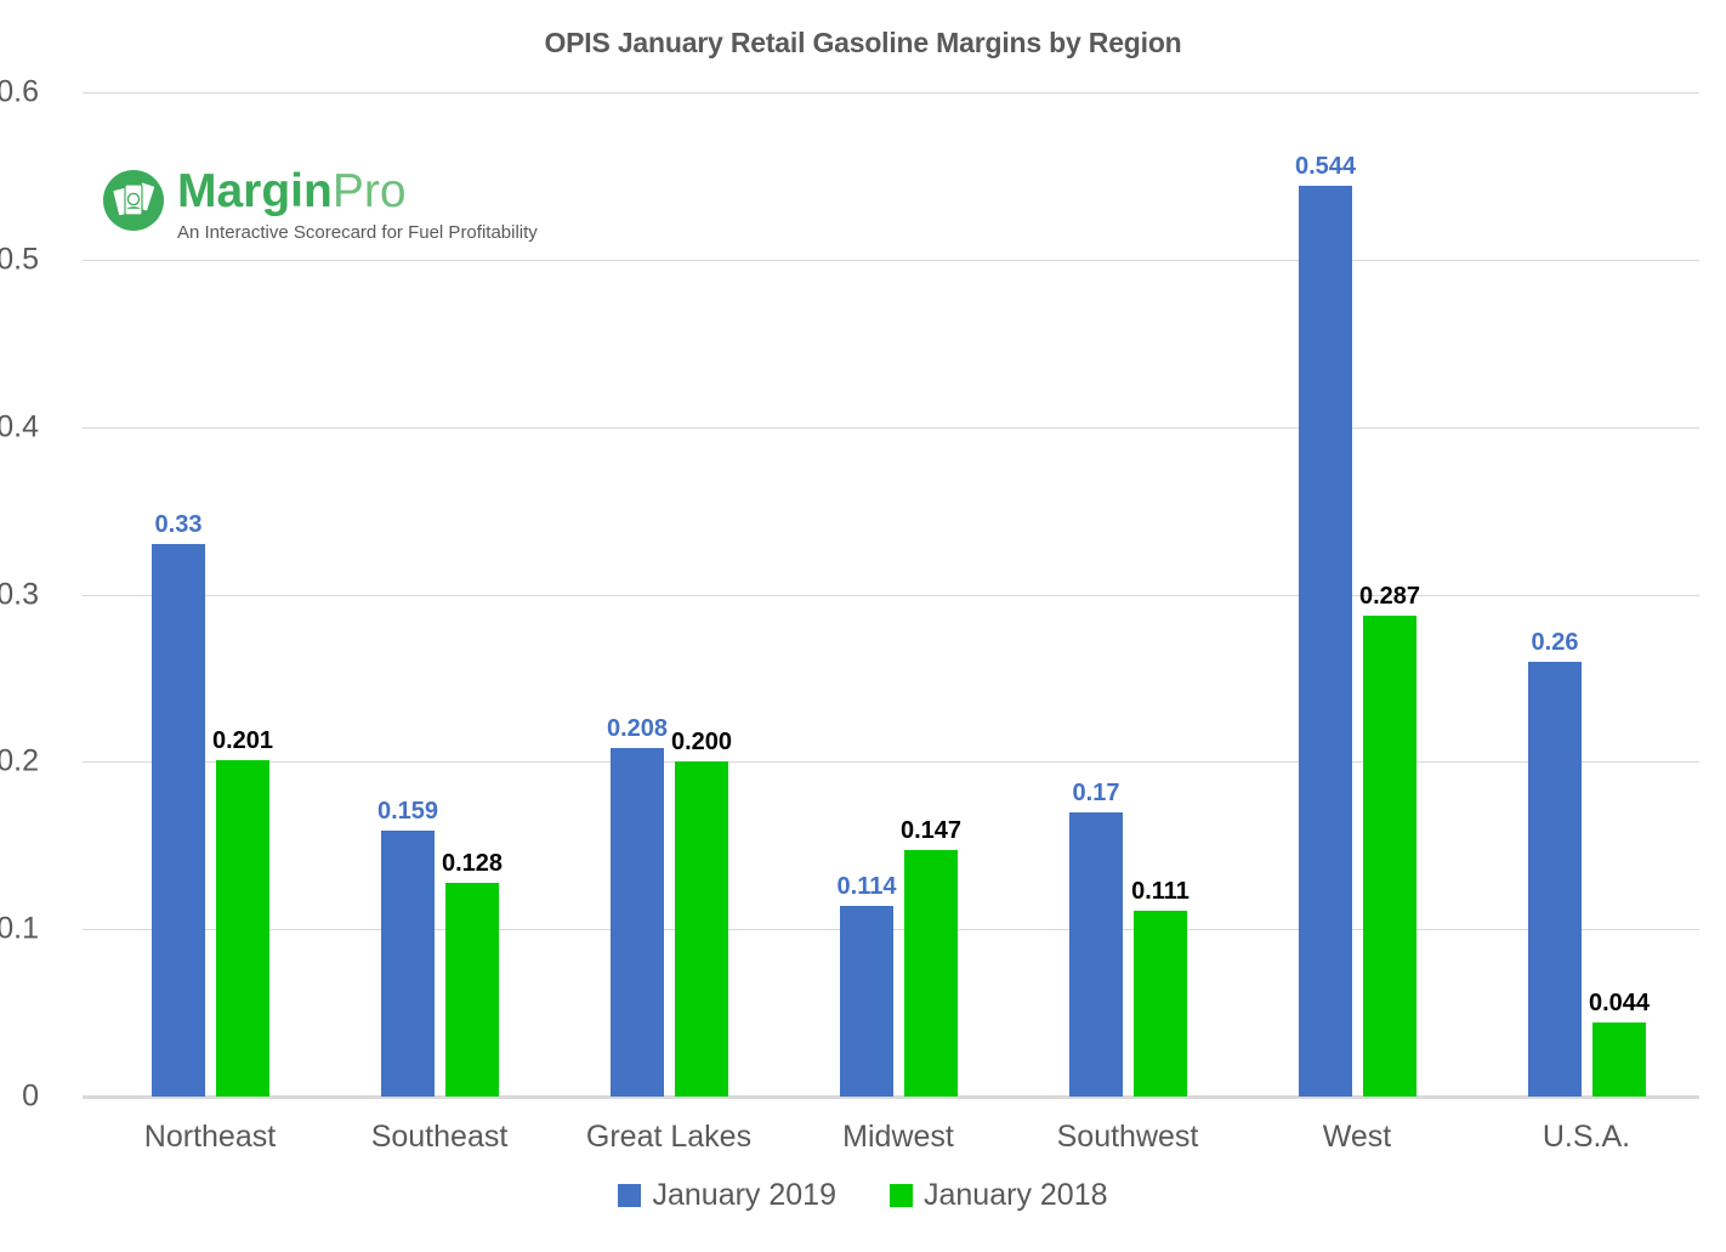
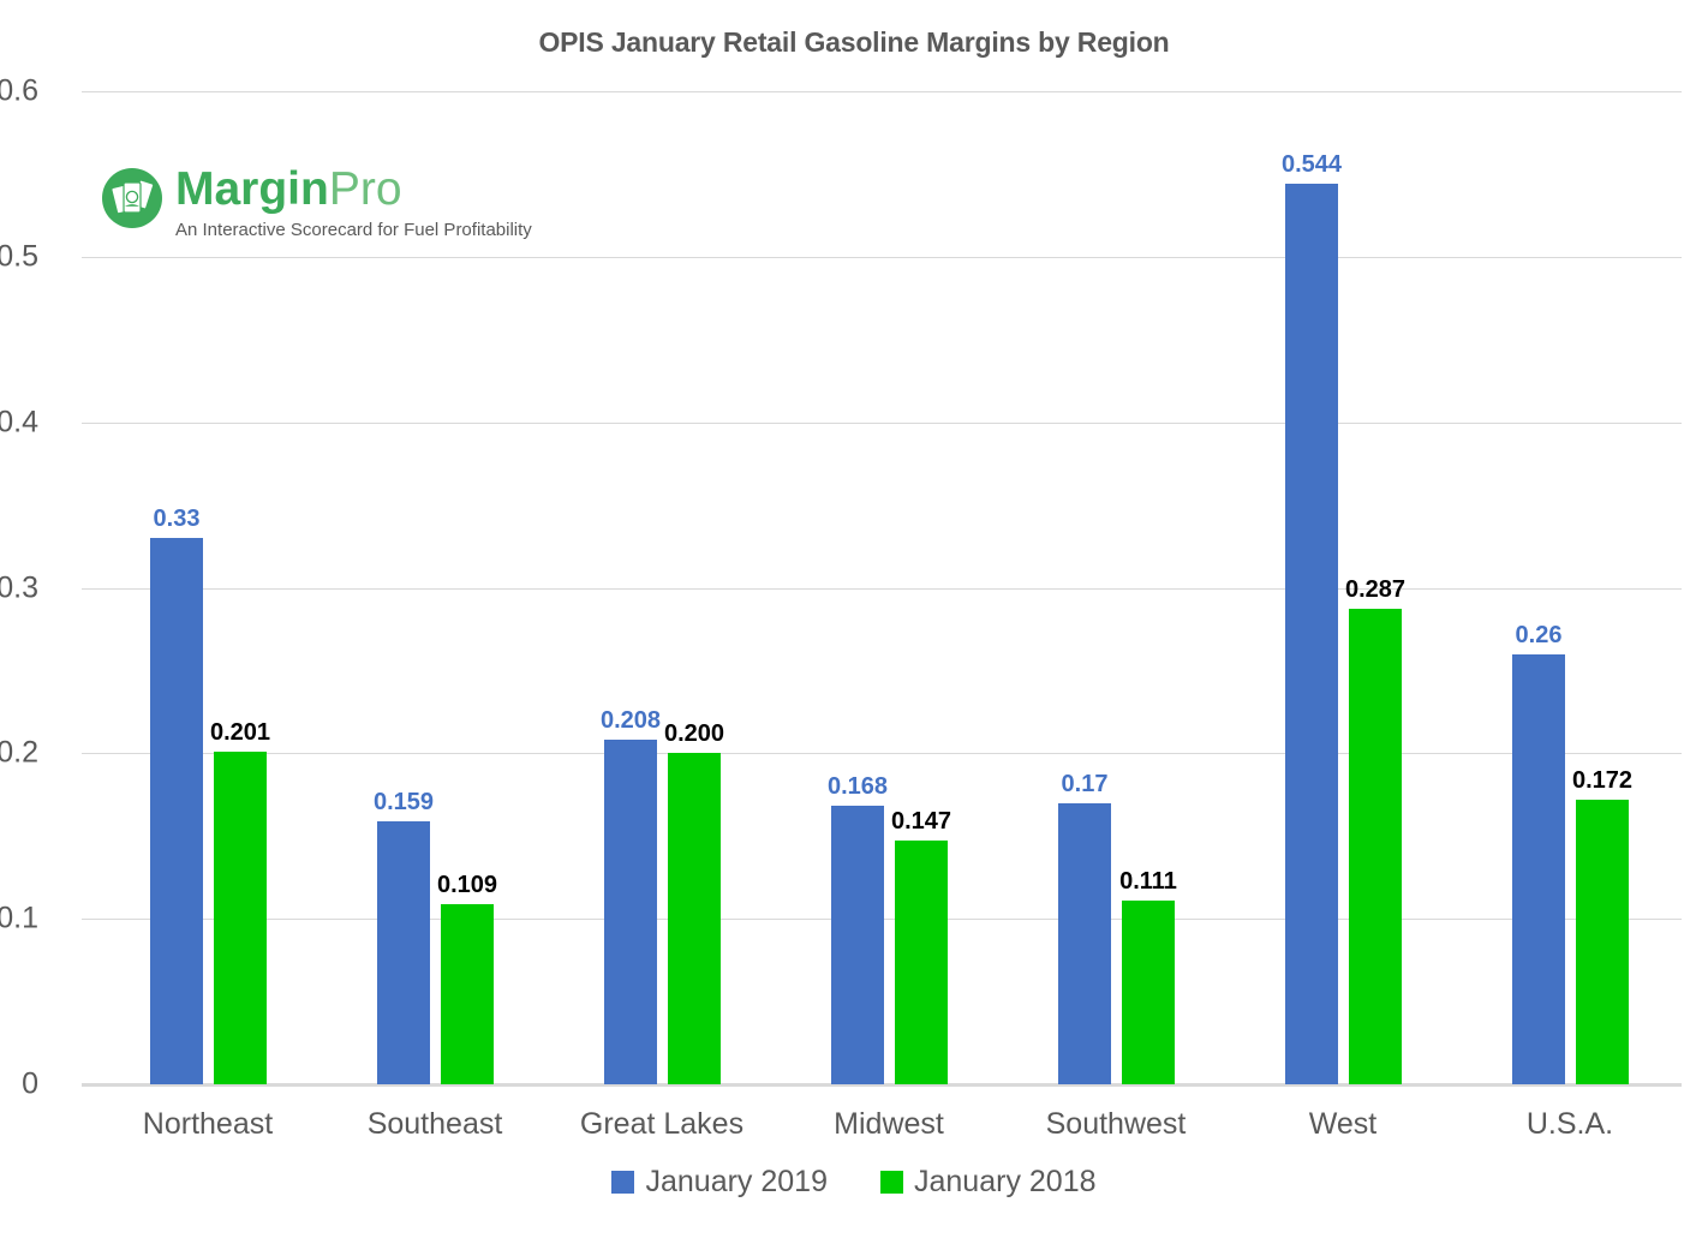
January 2018/Southeast: 0.128 -> 0.109
January 2019/Midwest: 0.114 -> 0.168
January 2018/U.S.A.: 0.044 -> 0.172
